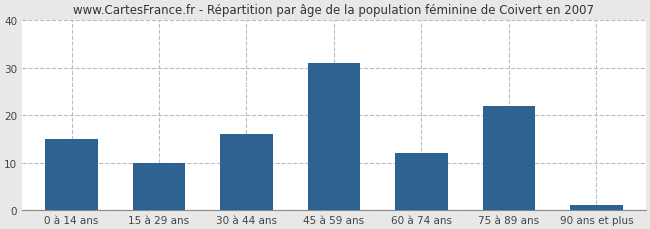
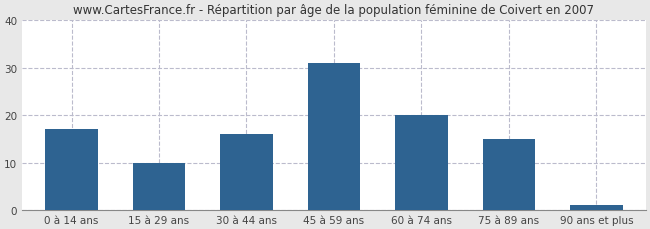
0 à 14 ans: 15 -> 17
60 à 74 ans: 12 -> 20
75 à 89 ans: 22 -> 15
